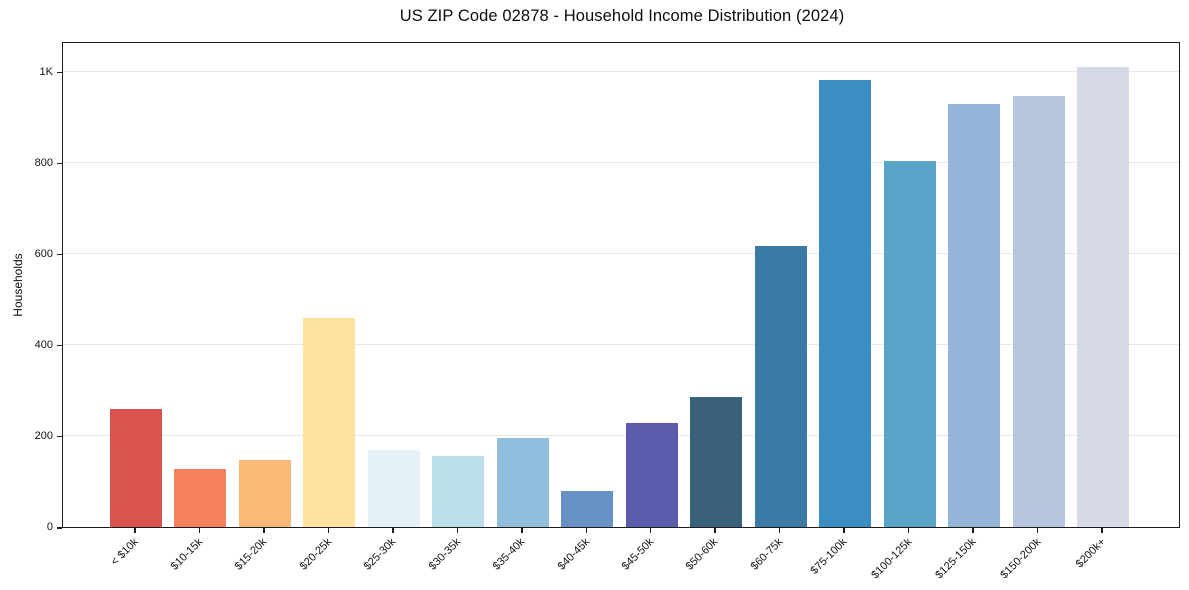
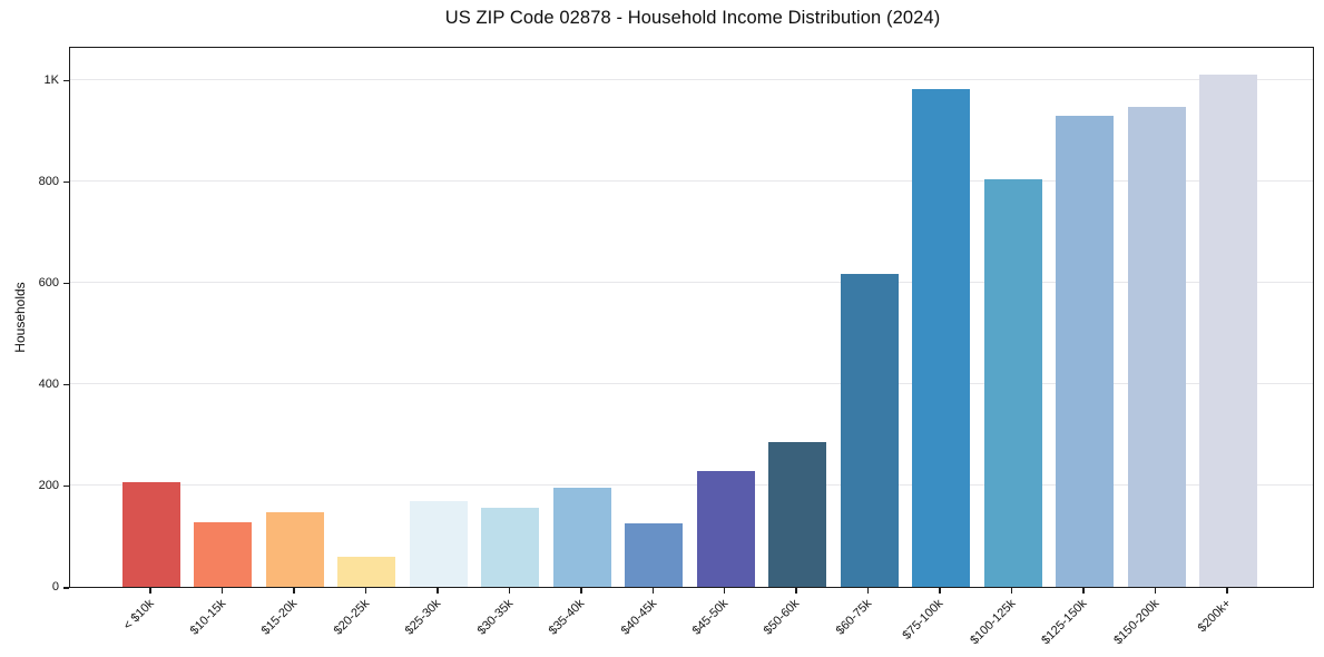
< $10k: 260 -> 210
$20-25k: 460 -> 60
$40-45k: 80 -> 120
